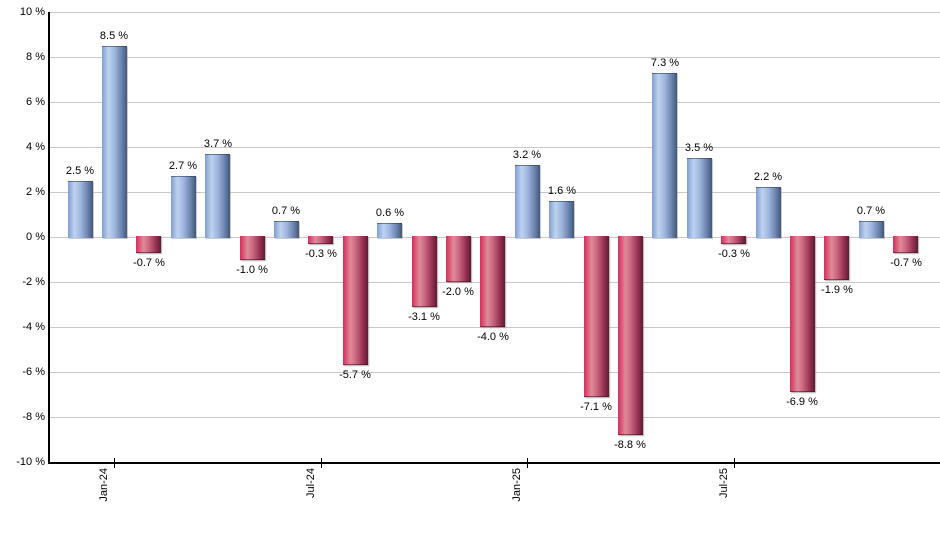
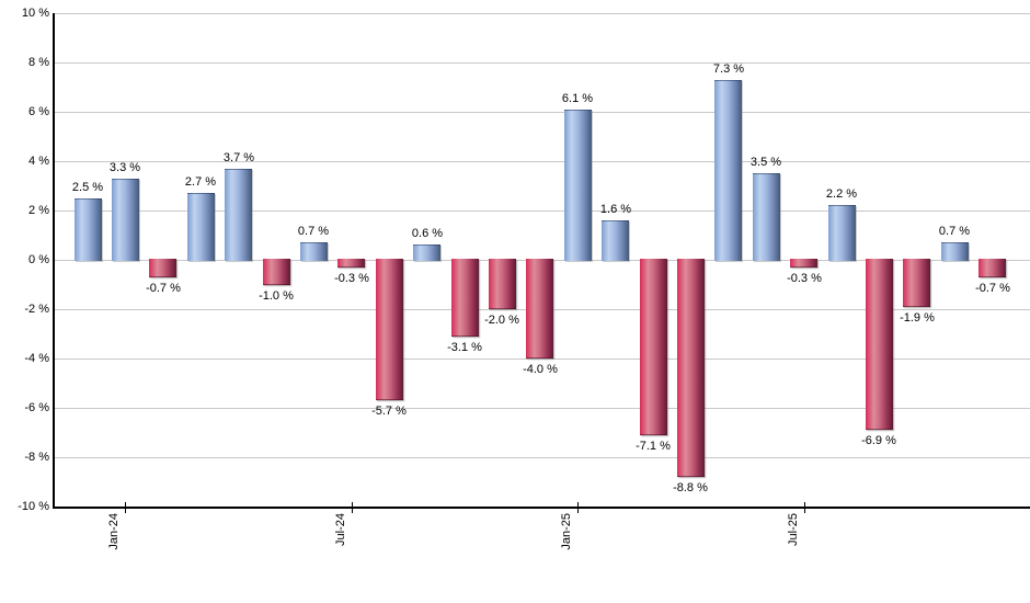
Jan-24: 8.5 -> 3.3
Jan-25: 3.2 -> 6.1
